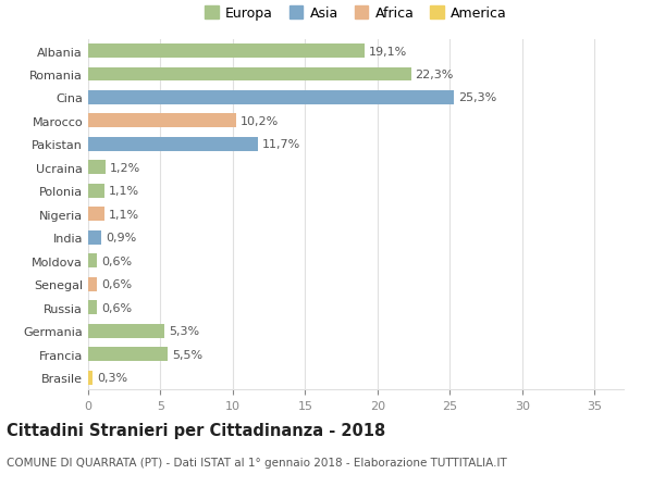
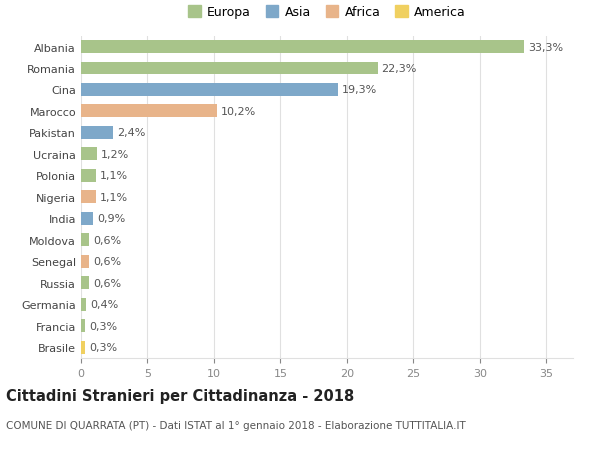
Albania: 19,1% -> 33,3%
Cina: 25,3% -> 19,3%
Pakistan: 11,7% -> 2,4%
Germania: 5,3% -> 0,4%
Francia: 5,5% -> 0,3%
